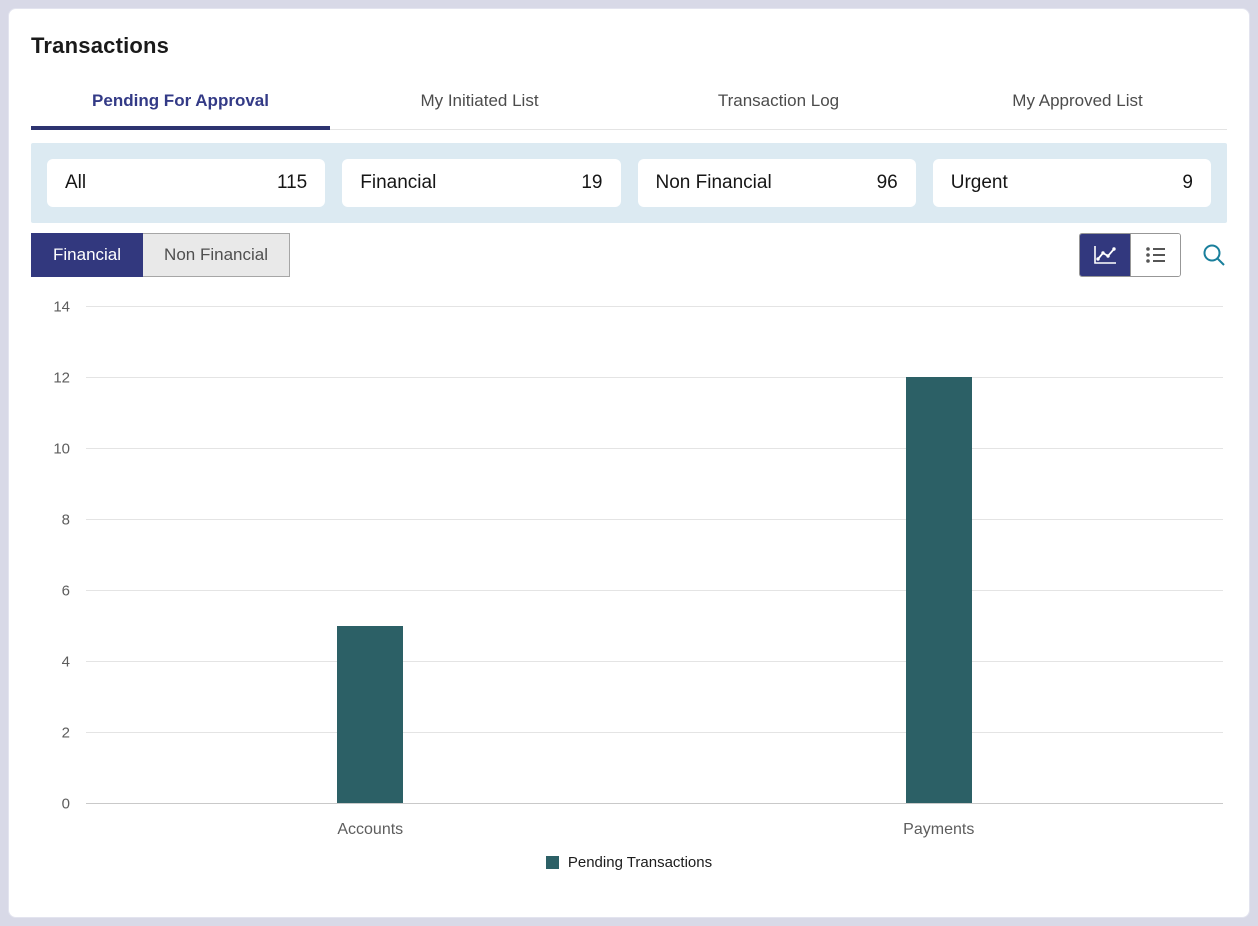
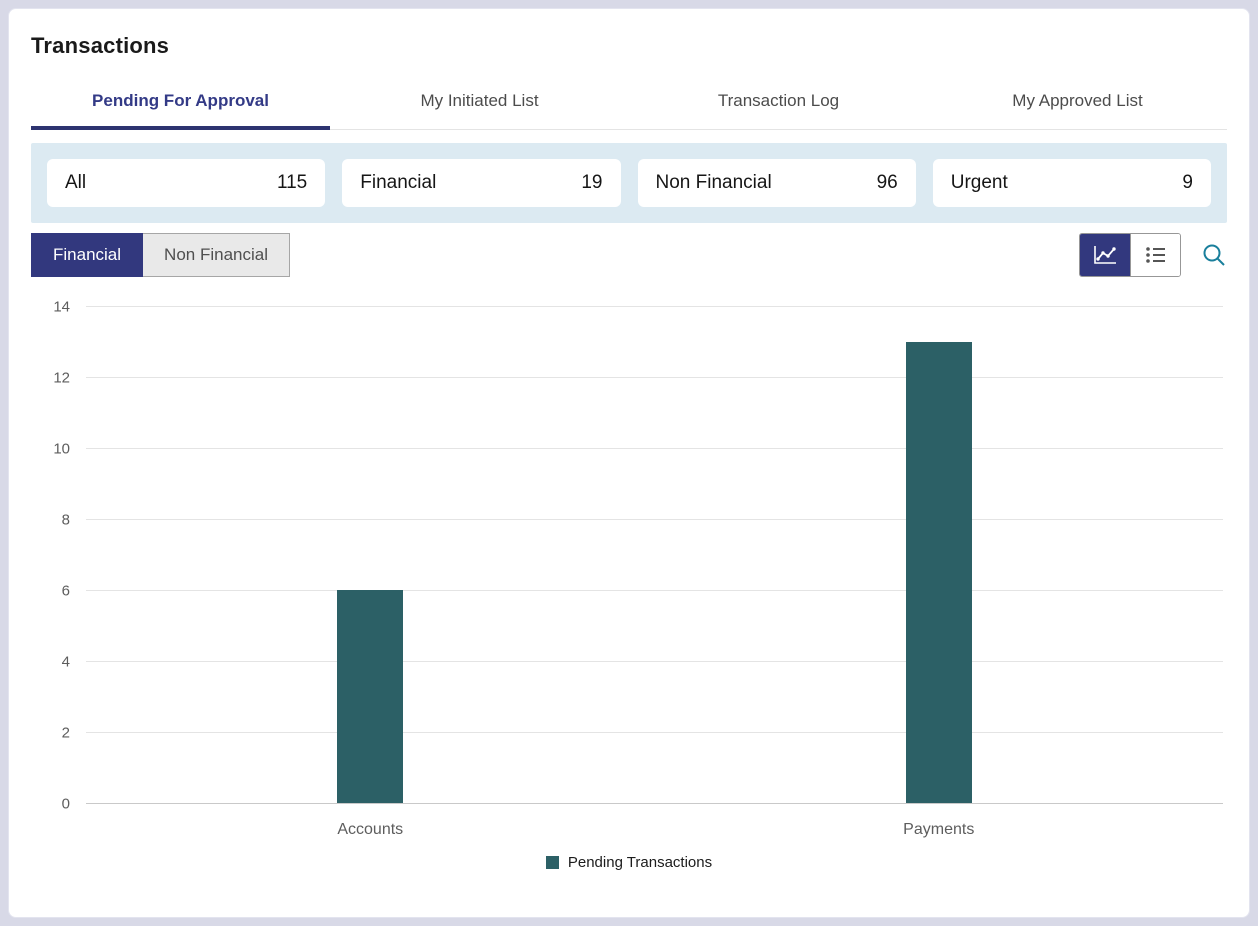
Accounts: 5 -> 6
Payments: 12 -> 13
